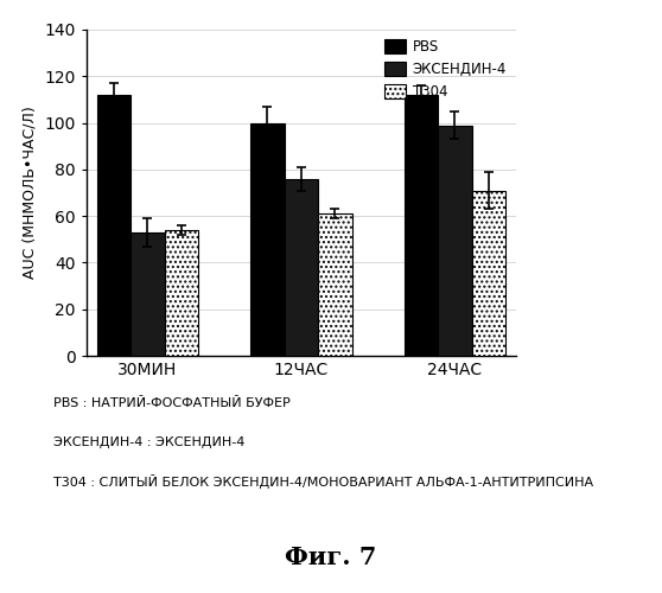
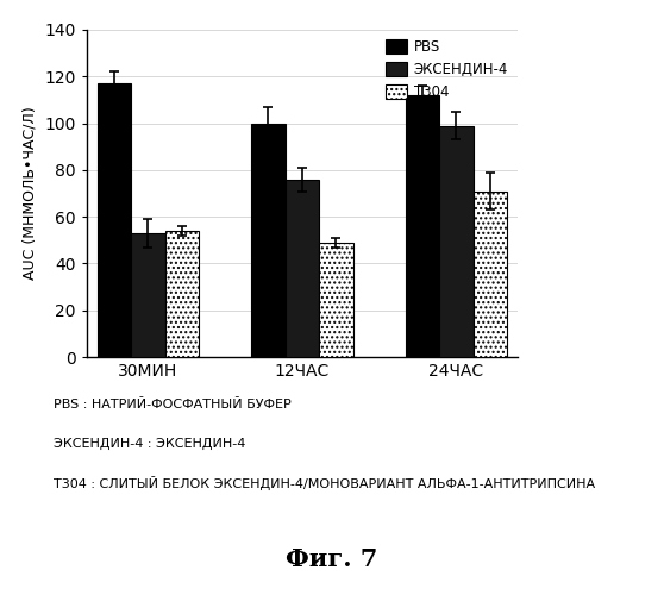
PBS/30МИН: 112 -> 117
Т304/12ЧАС: 61 -> 49
